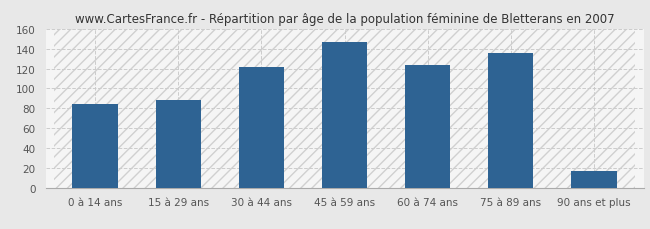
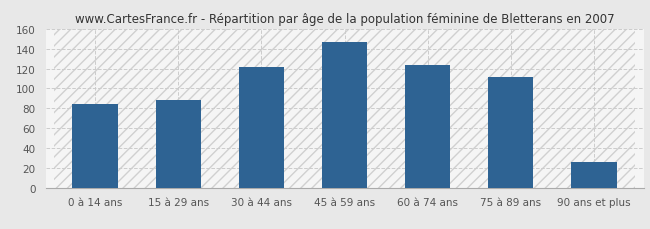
75 à 89 ans: 136 -> 112
90 ans et plus: 17 -> 26
